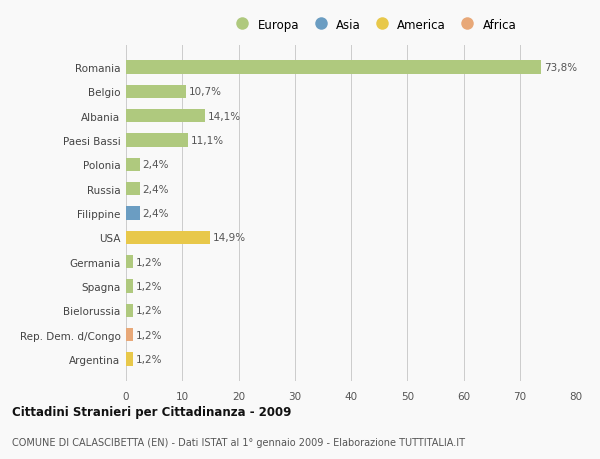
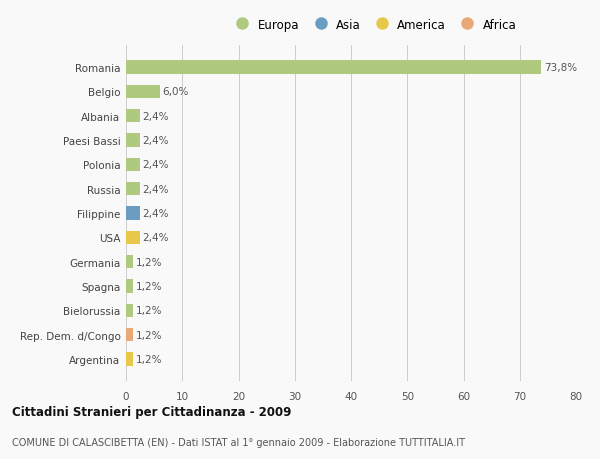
Belgio: 10,7% -> 6,0%
Albania: 14,1% -> 2,4%
Paesi Bassi: 11,1% -> 2,4%
USA: 14,9% -> 2,4%
